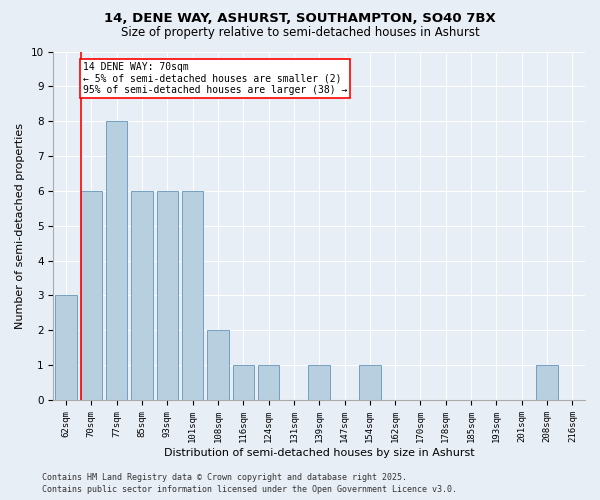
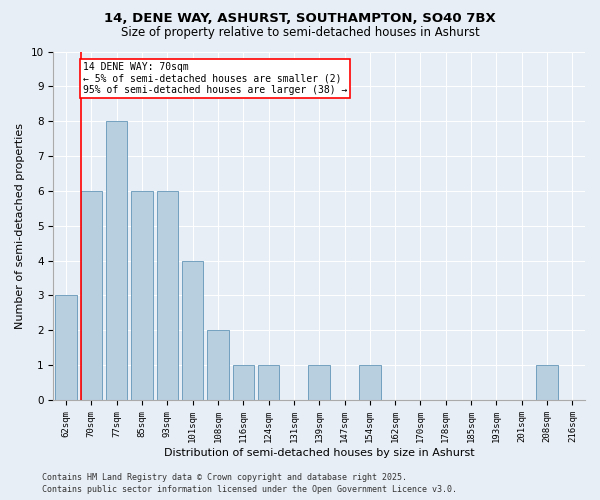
101sqm: 6 -> 4
